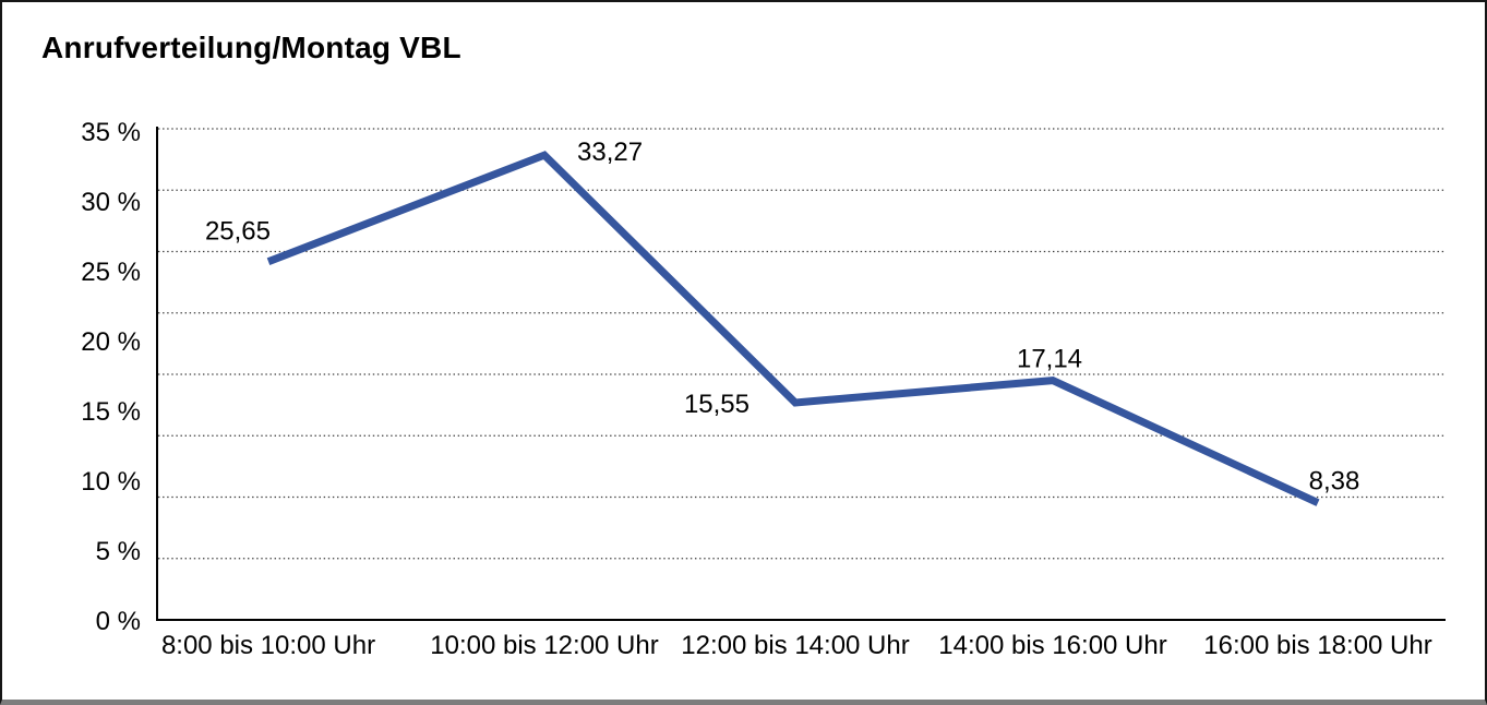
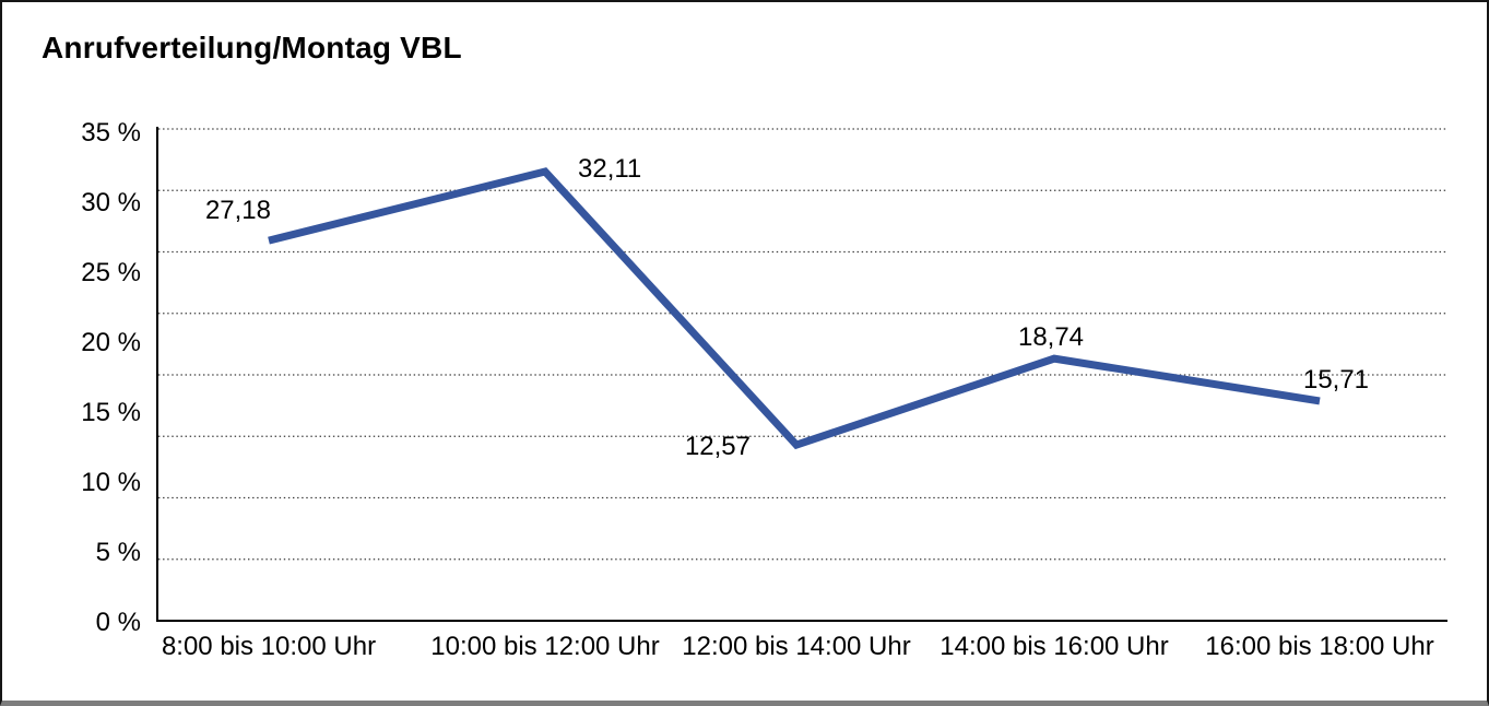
8:00 bis 10:00 Uhr: 25,65 -> 27,18
10:00 bis 12:00 Uhr: 33,27 -> 32,11
12:00 bis 14:00 Uhr: 15,55 -> 12,57
14:00 bis 16:00 Uhr: 17,14 -> 18,74
16:00 bis 18:00 Uhr: 8,38 -> 15,71
